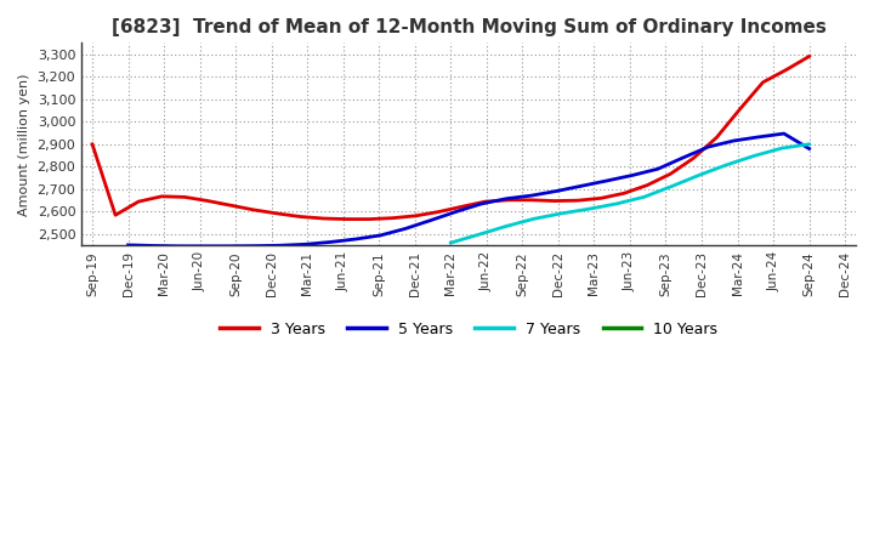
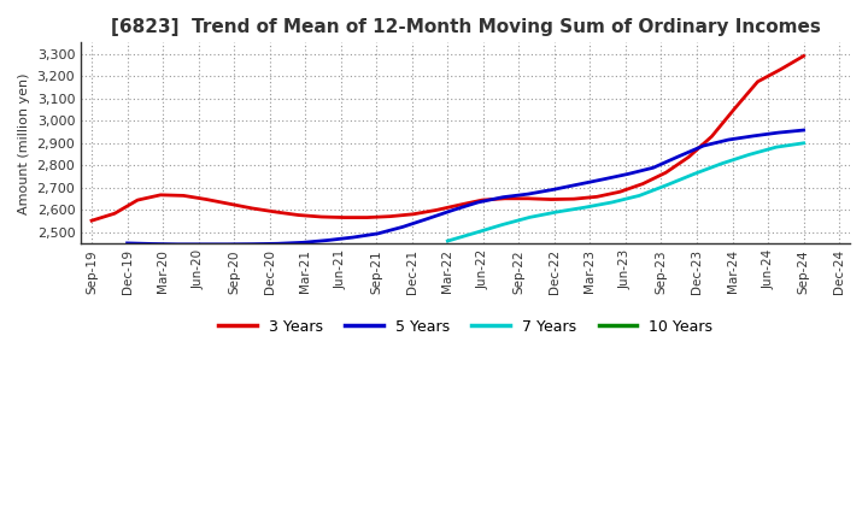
3 Years/Sep-19: 2,900 -> 2,550
5 Years/Sep-24: 2,880 -> 2,960
